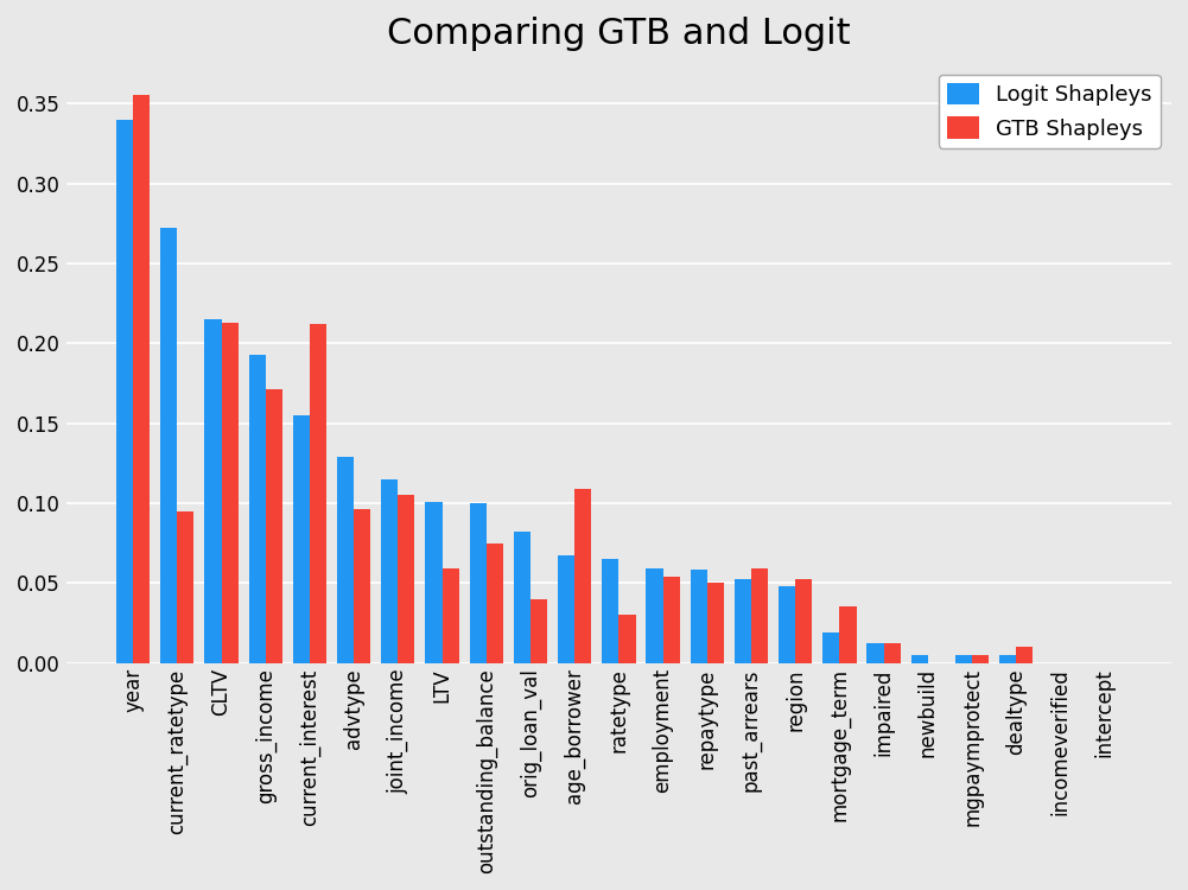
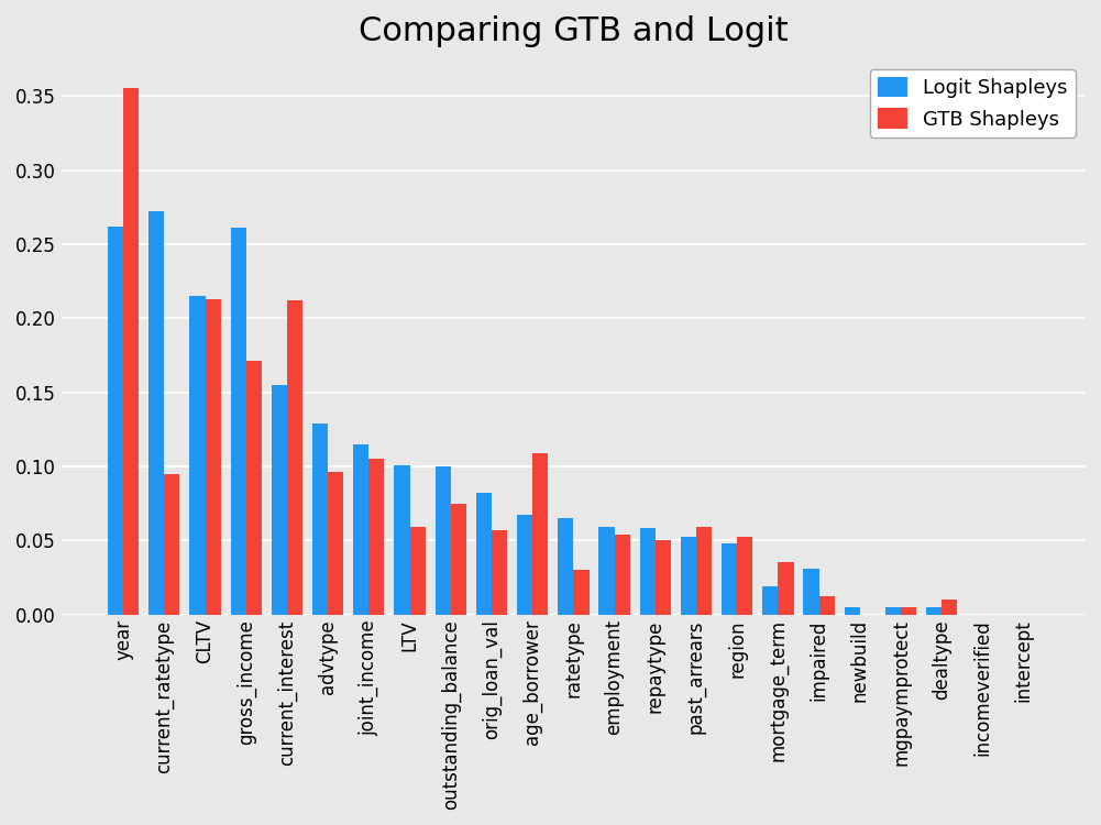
Logit Shapleys/year: 0.340 -> 0.262
Logit Shapleys/gross_income: 0.193 -> 0.261
GTB Shapleys/orig_loan_val: 0.040 -> 0.057
Logit Shapleys/impaired: 0.012 -> 0.031
